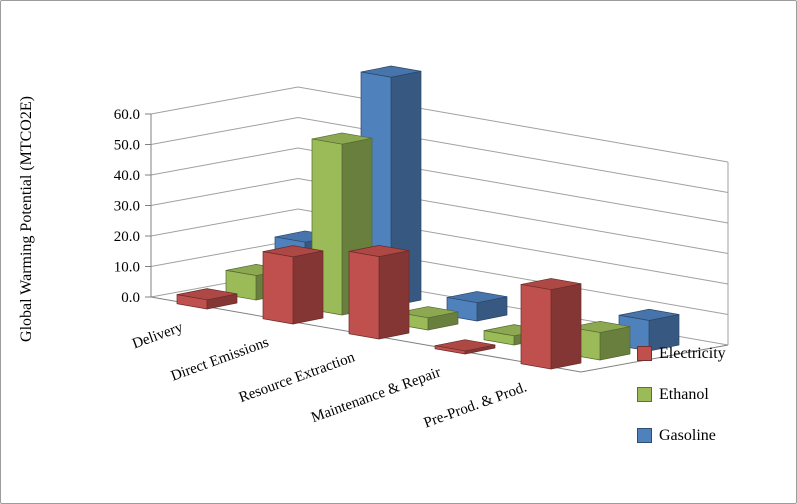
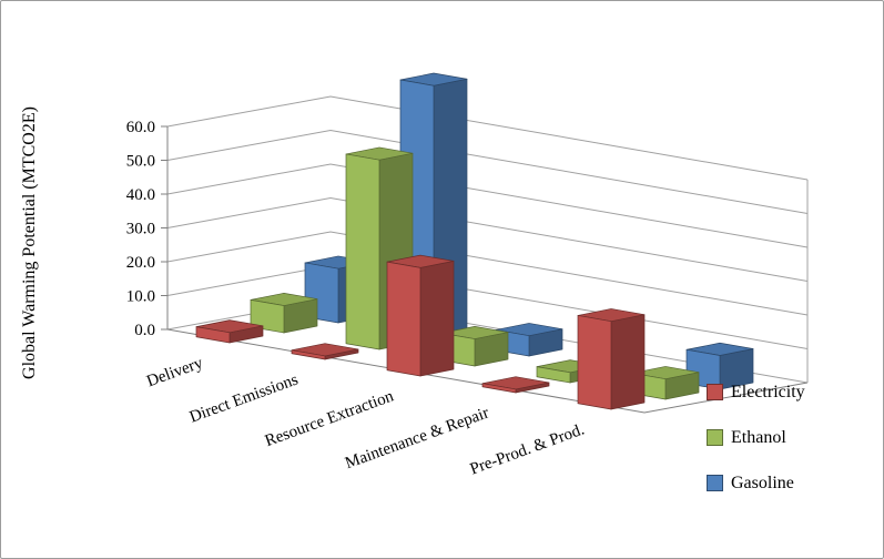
Electricity/Direct Emissions: 22 -> 1
Electricity/Resource Extraction: 27 -> 32
Ethanol/Resource Extraction: 4 -> 8
Ethanol/Pre-Prod. & Prod.: 9 -> 6
